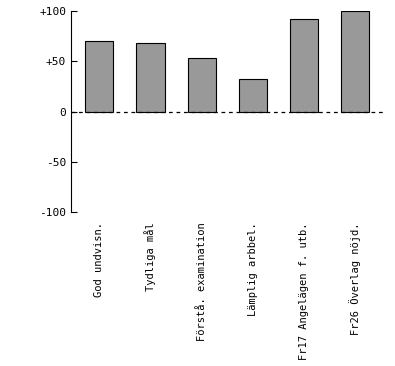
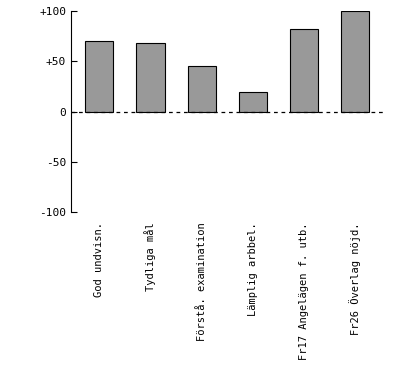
Förstå. examination: 53 -> 45
Lämplig arbbel.: 32 -> 20
Fr17 Angelägen f. utb.: 92 -> 82
